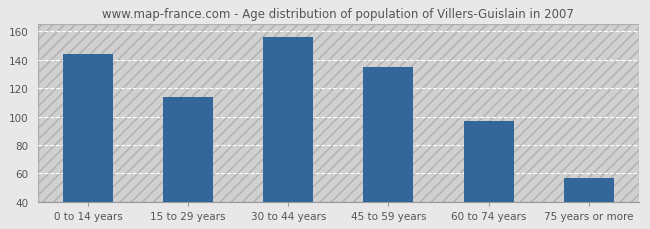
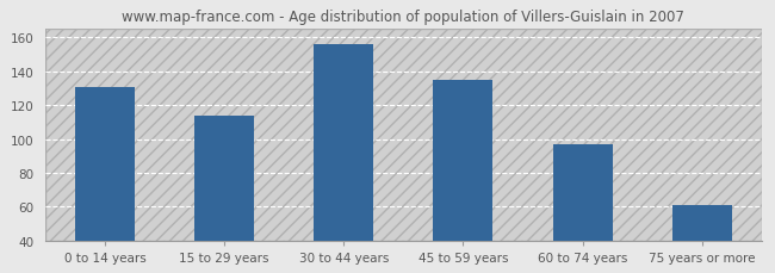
0 to 14 years: 144 -> 131
75 years or more: 57 -> 61
